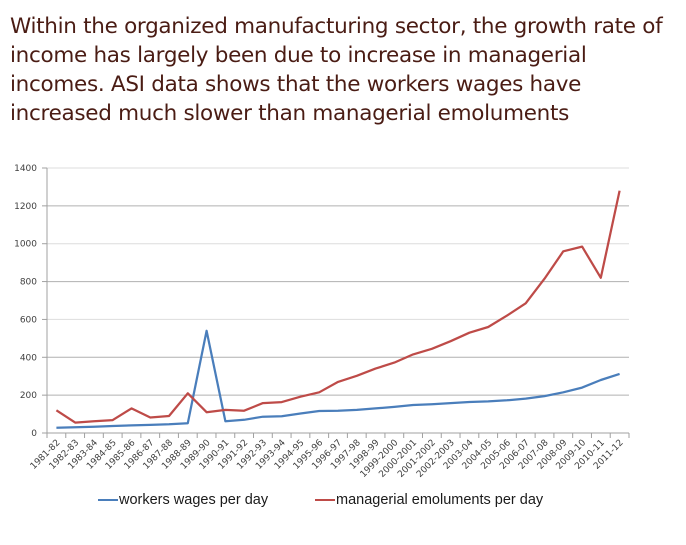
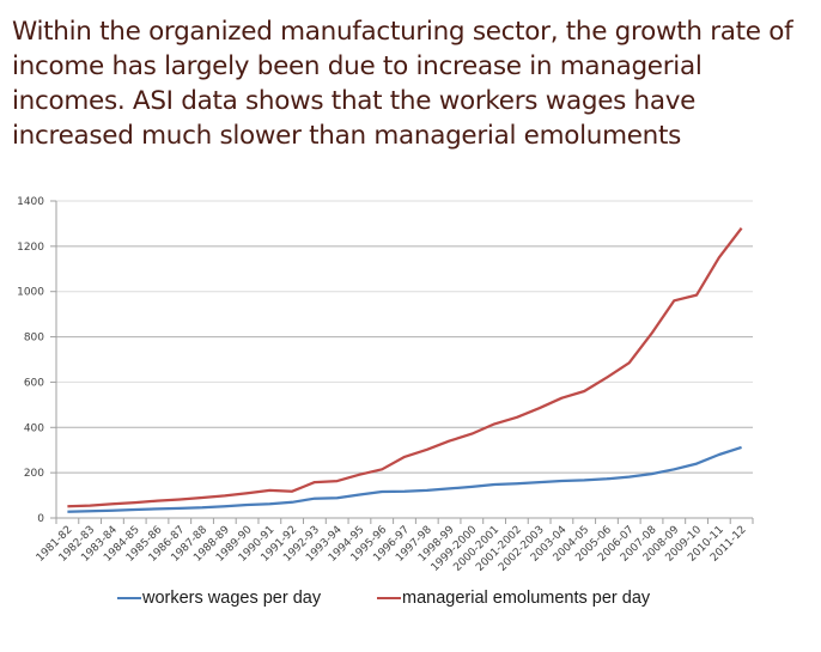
managerial emoluments per day/1981-82: 120 -> 50
managerial emoluments per day/1985-86: 130 -> 80
managerial emoluments per day/1988-89: 210 -> 100
workers wages per day/1989-90: 540 -> 60
managerial emoluments per day/2010-11: 820 -> 1150
